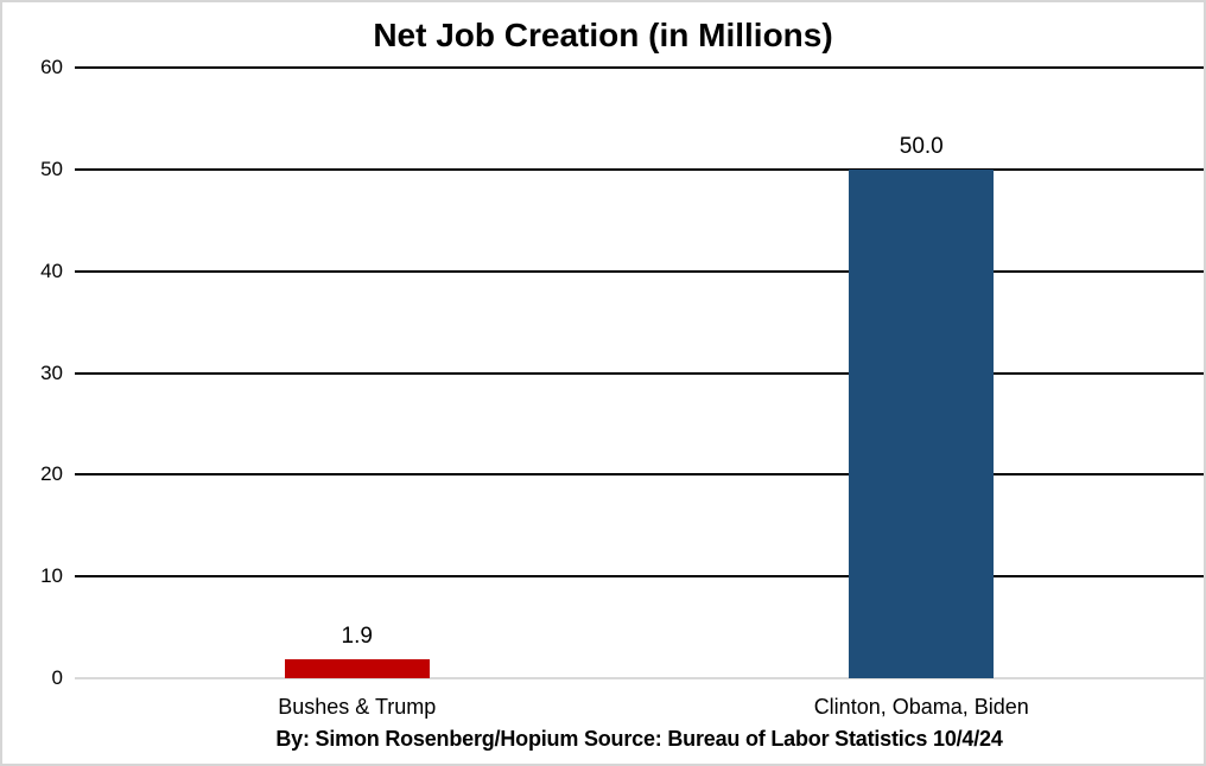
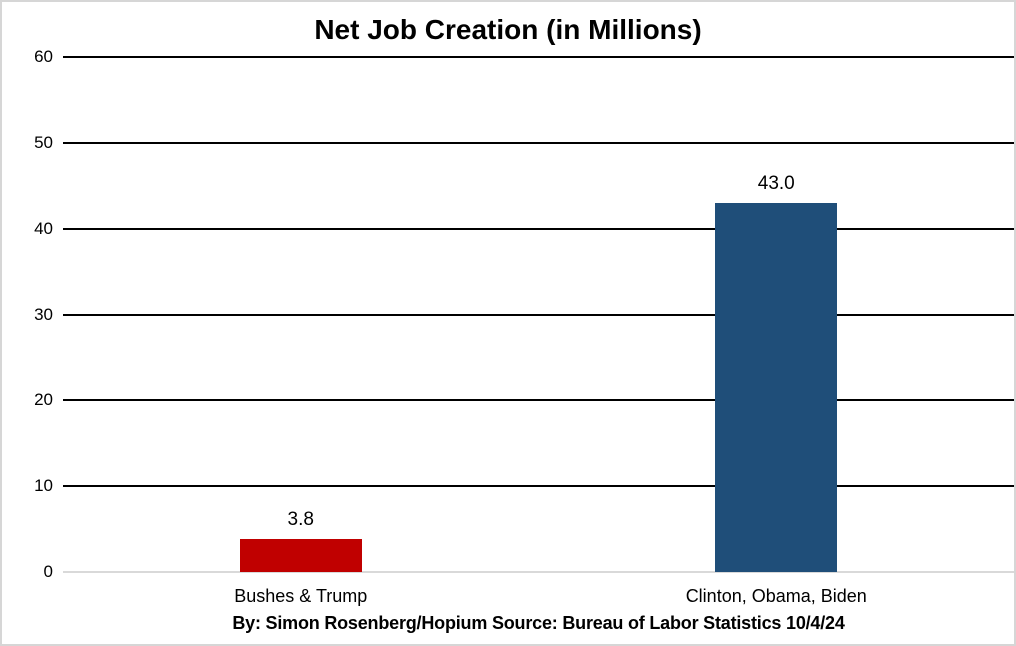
Bushes & Trump: 1.9 -> 3.8
Clinton, Obama, Biden: 50.0 -> 43.0
